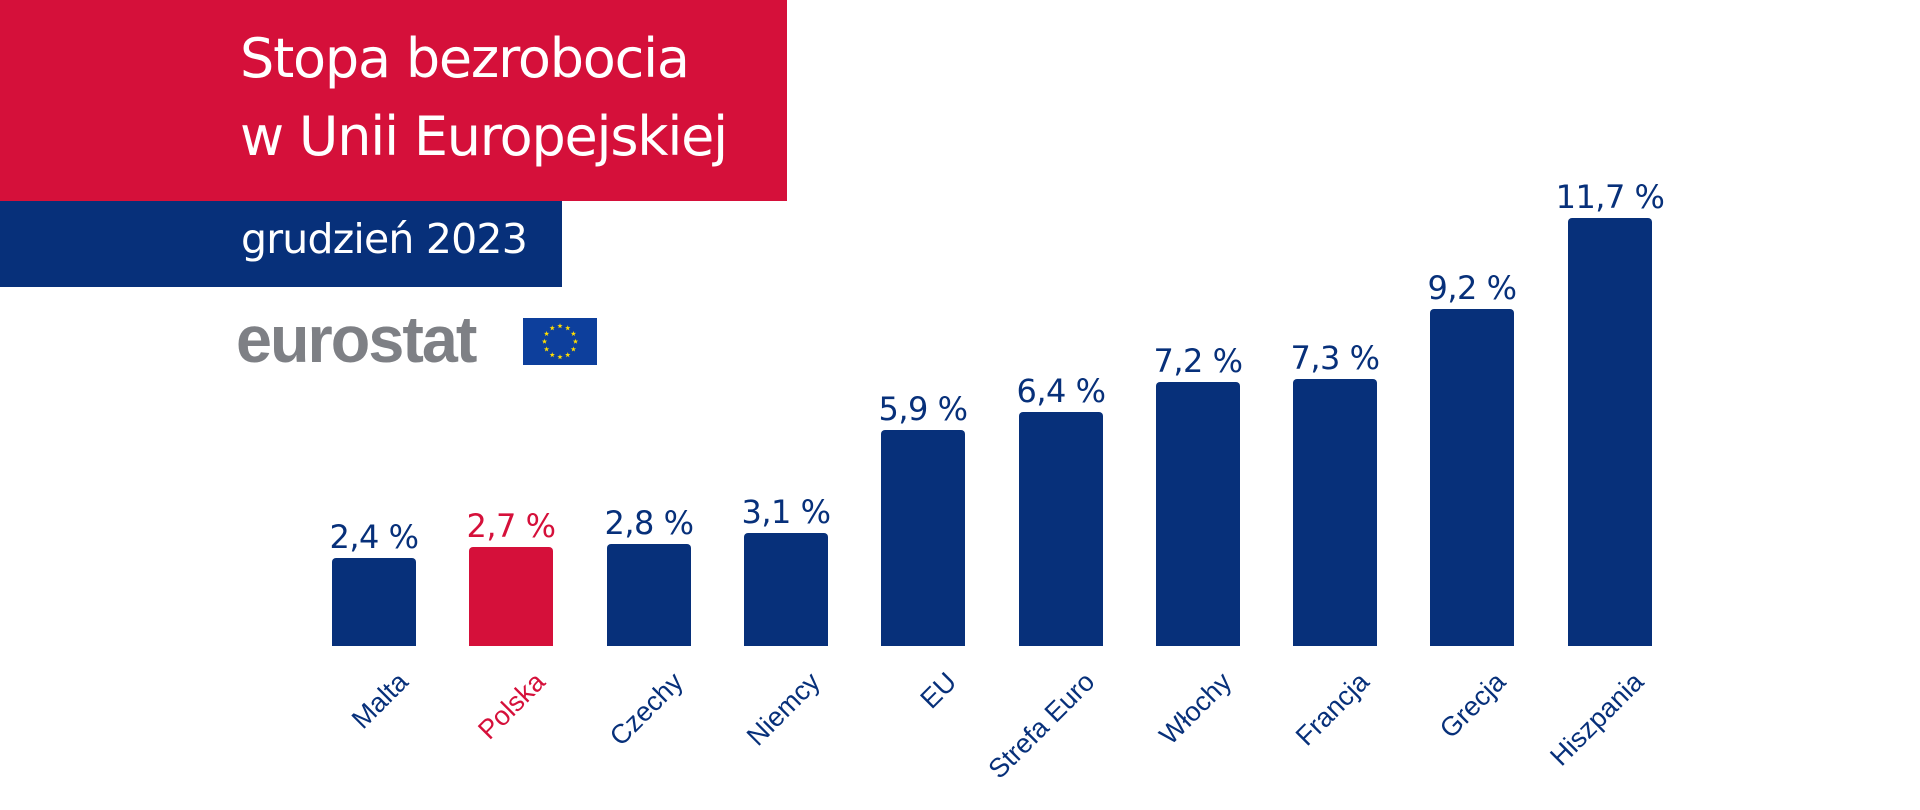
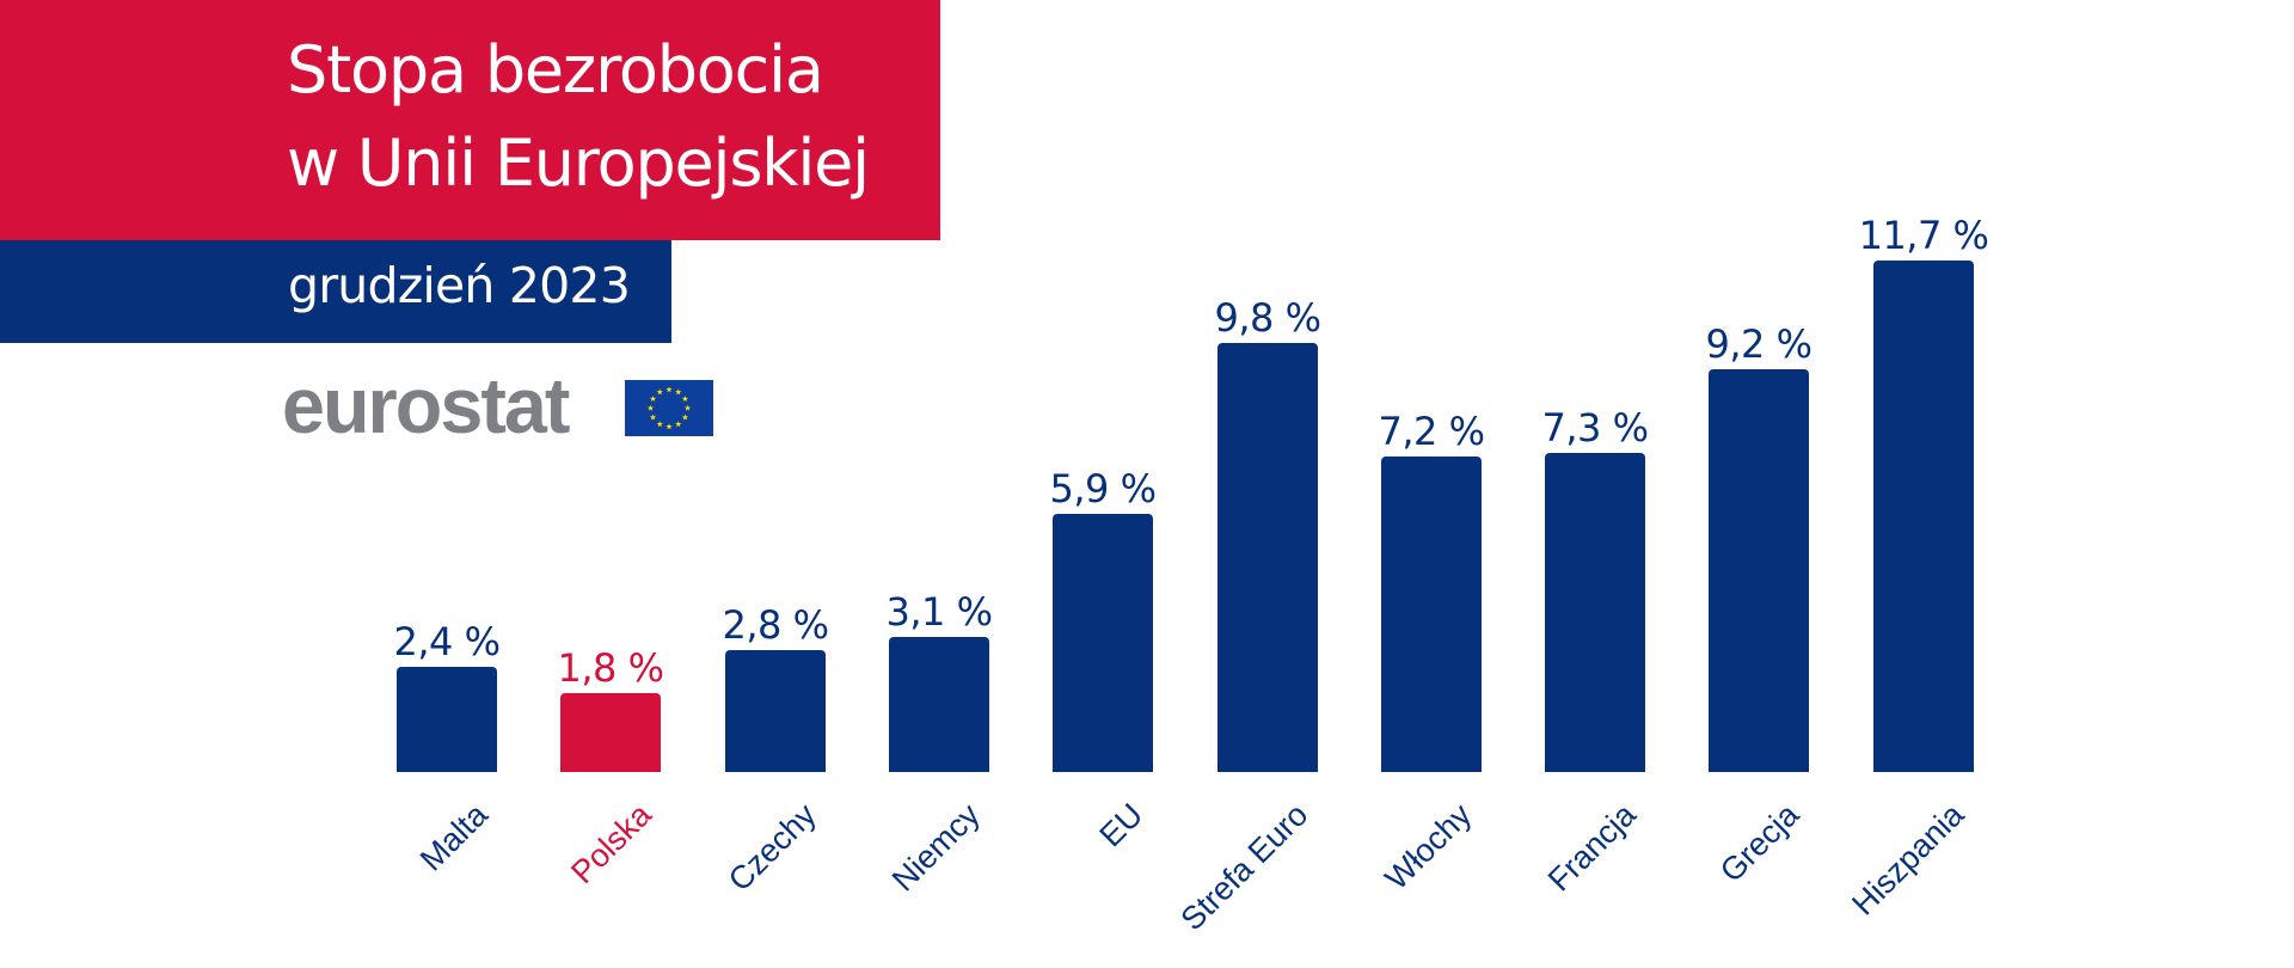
Polska: 2,7 -> 1,8
Strefa Euro: 6,4 -> 9,8
